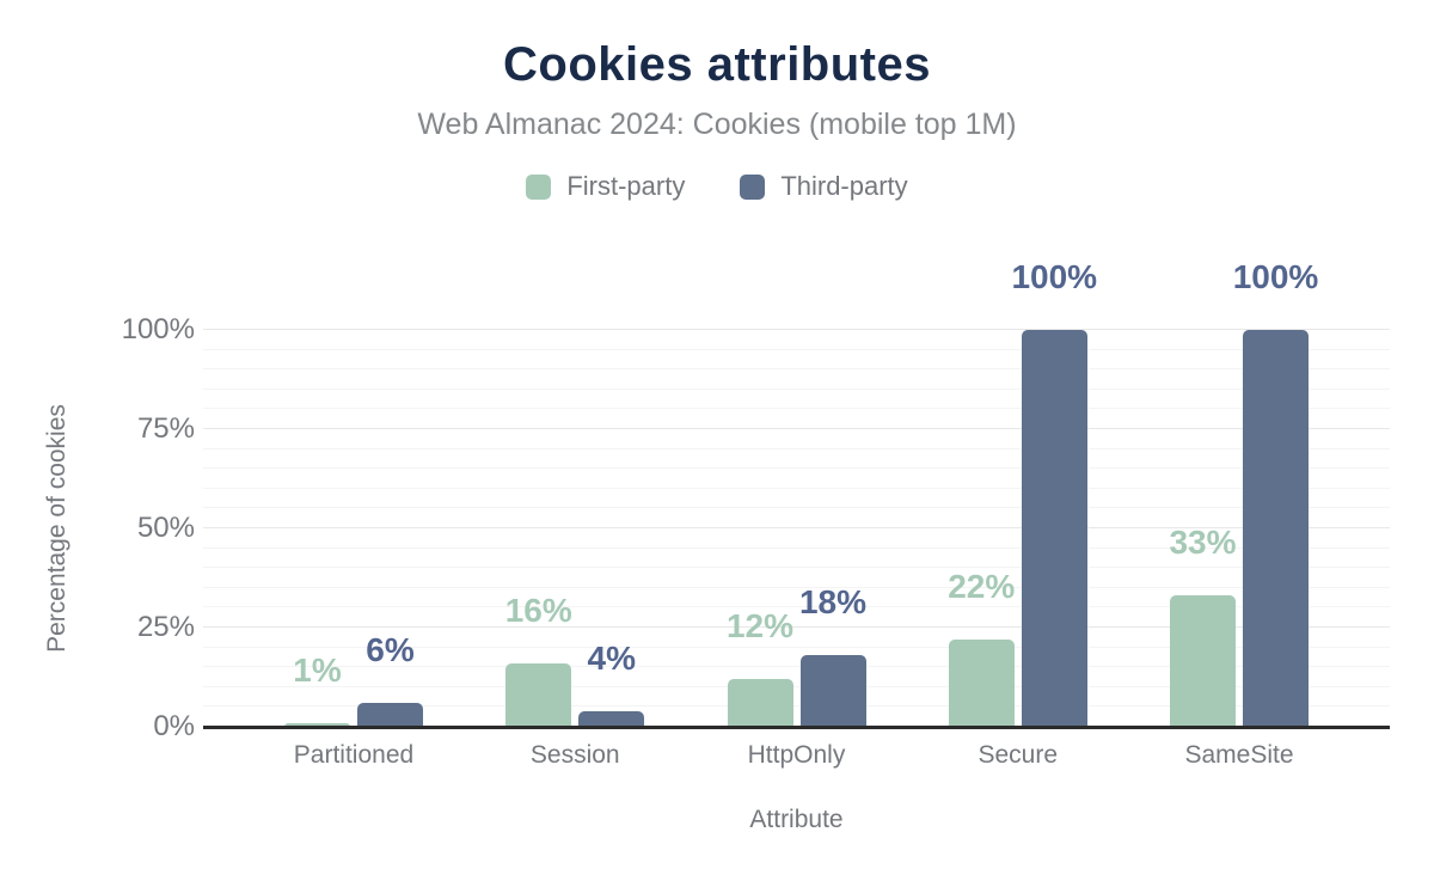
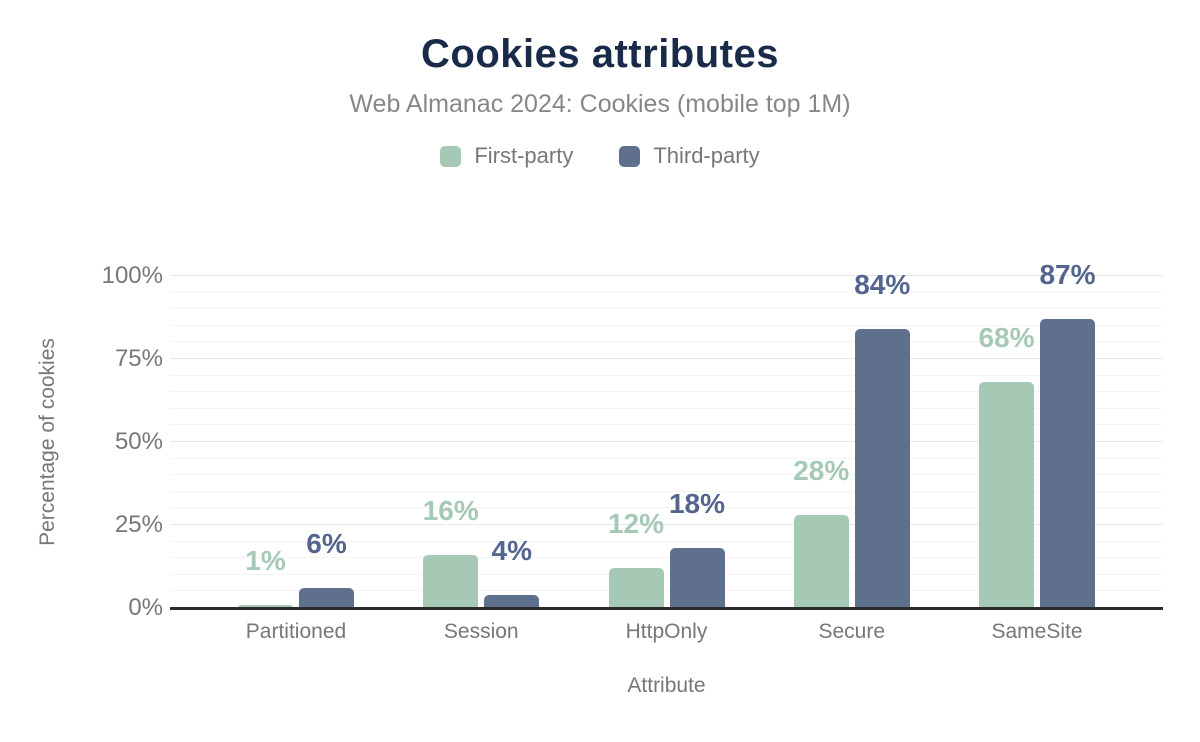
First-party/Secure: 22% -> 28%
Third-party/Secure: 100% -> 84%
First-party/SameSite: 33% -> 68%
Third-party/SameSite: 100% -> 87%
